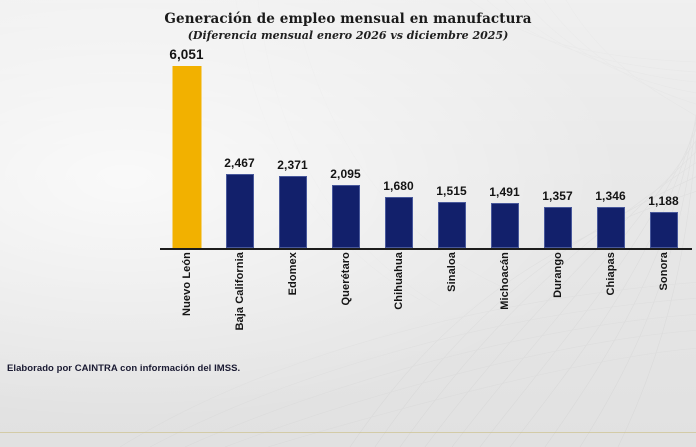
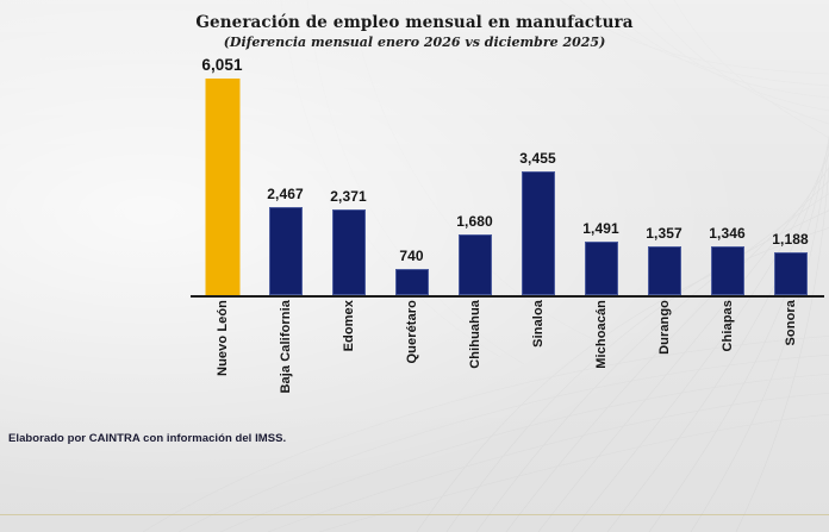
Querétaro: 2,095 -> 740
Sinaloa: 1,515 -> 3,455
